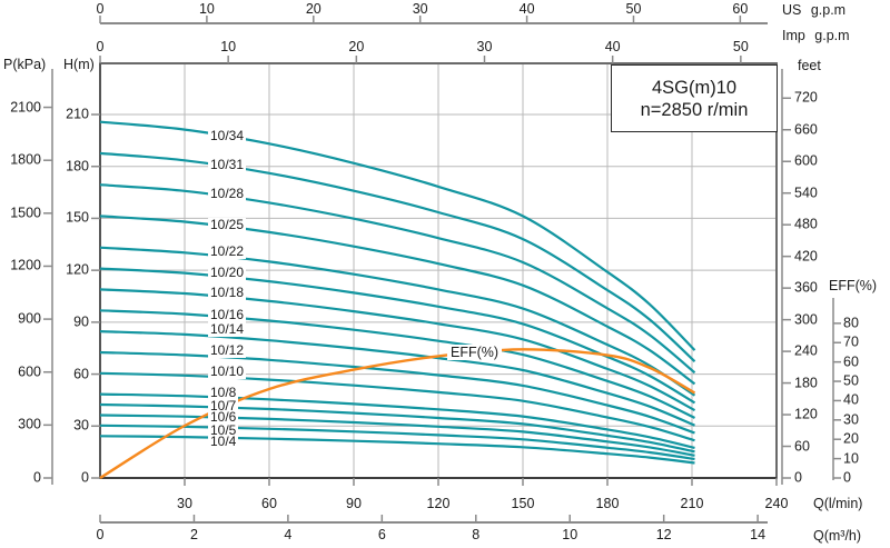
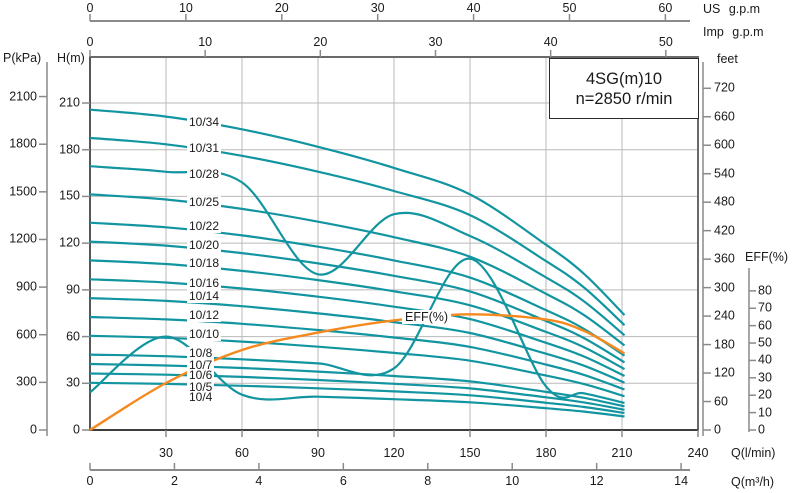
10/4/30: 20 -> 60
10/28/90: 150 -> 100
10/8/150: 40 -> 110
